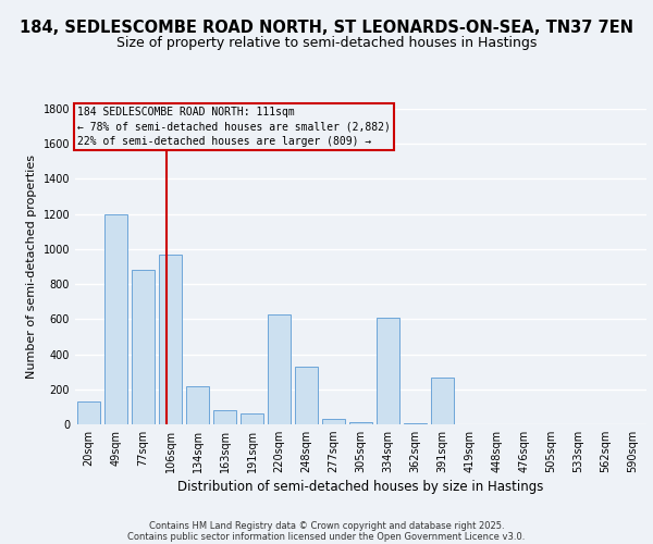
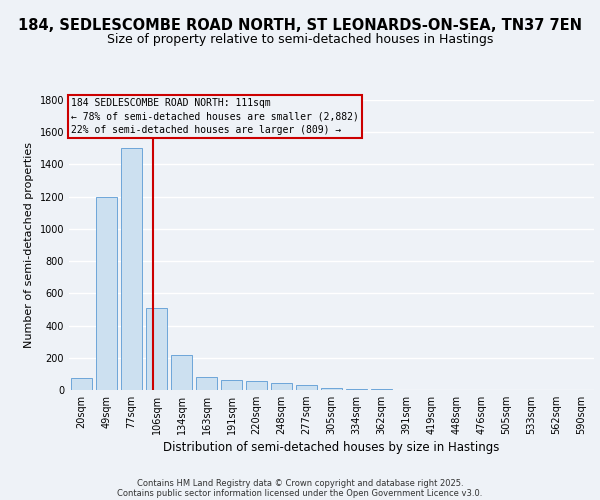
20sqm: 130 -> 80
77sqm: 880 -> 1500
106sqm: 970 -> 510
220sqm: 630 -> 60
248sqm: 330 -> 40
334sqm: 610 -> 10
391sqm: 270 -> 0
